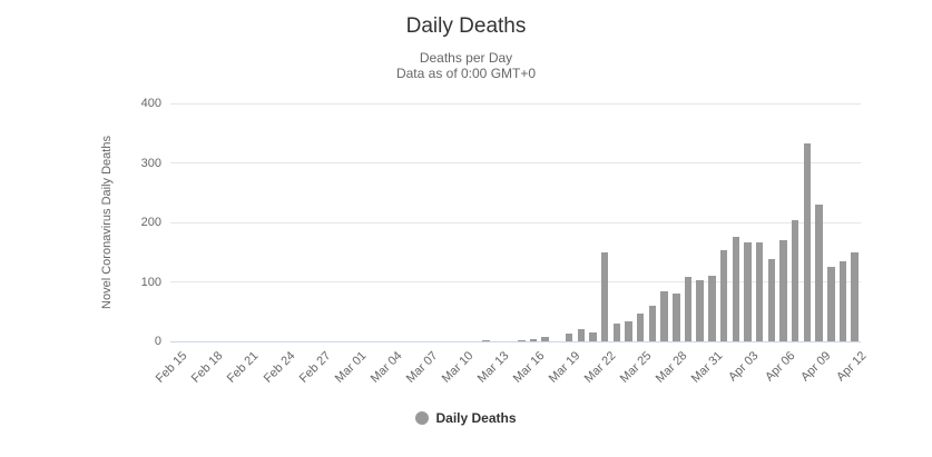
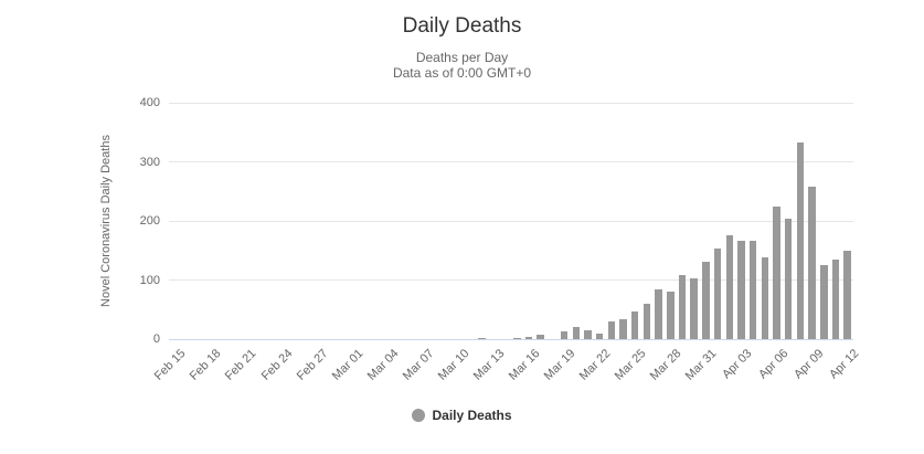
Mar 22: 150 -> 10
Mar 31: 110 -> 130
Apr 06: 170 -> 220
Apr 09: 230 -> 260
